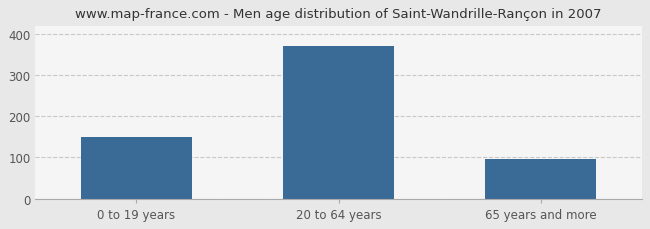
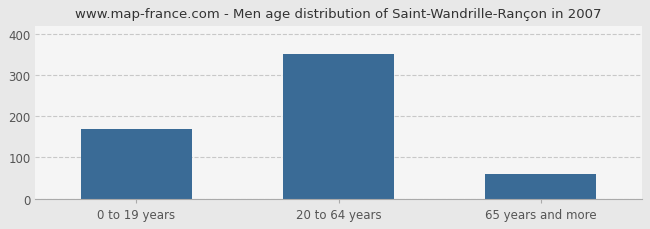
0 to 19 years: 150 -> 170
20 to 64 years: 370 -> 350
65 years and more: 97 -> 60
